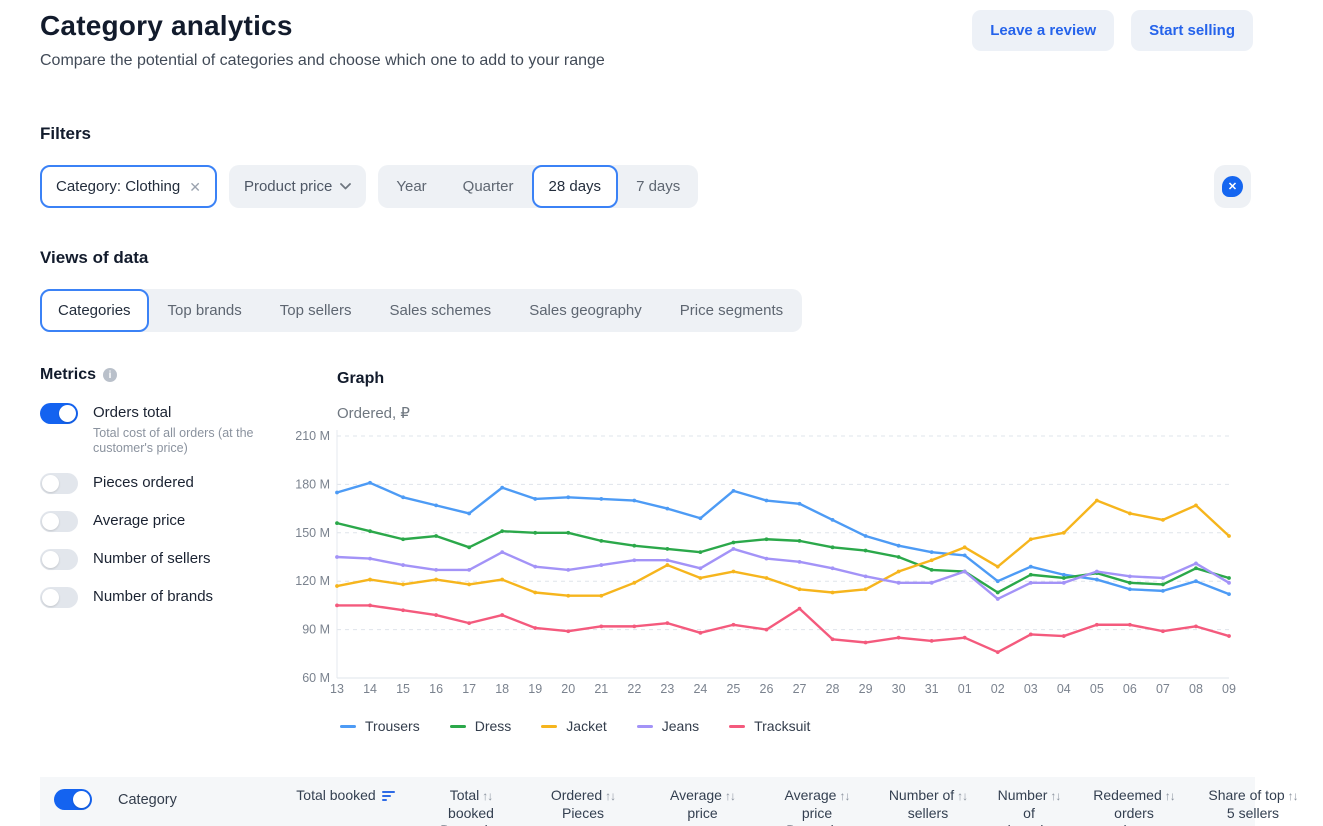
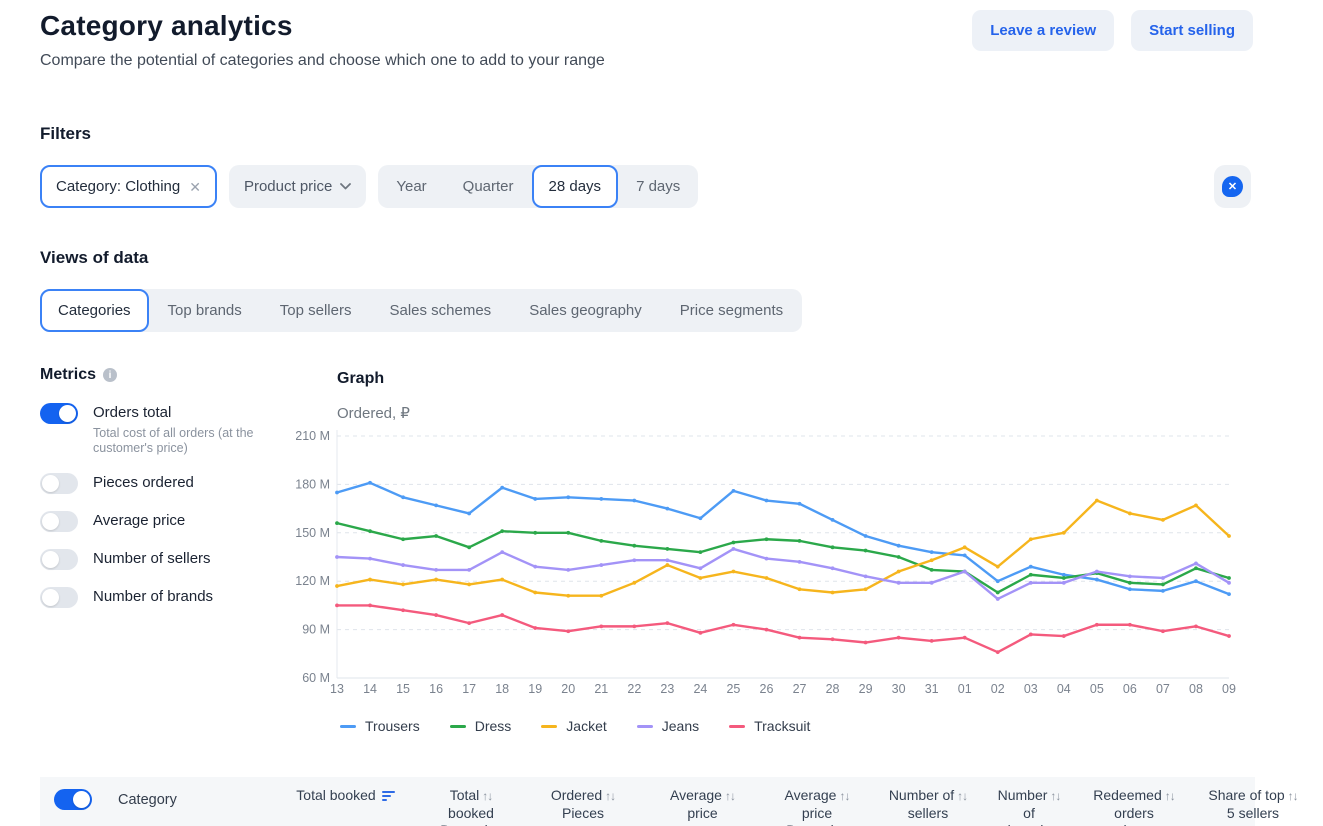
Tracksuit/27: 103M -> 85M
